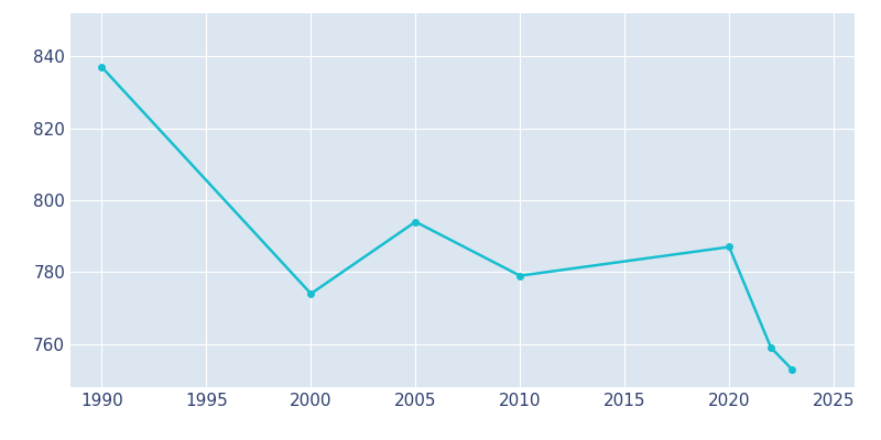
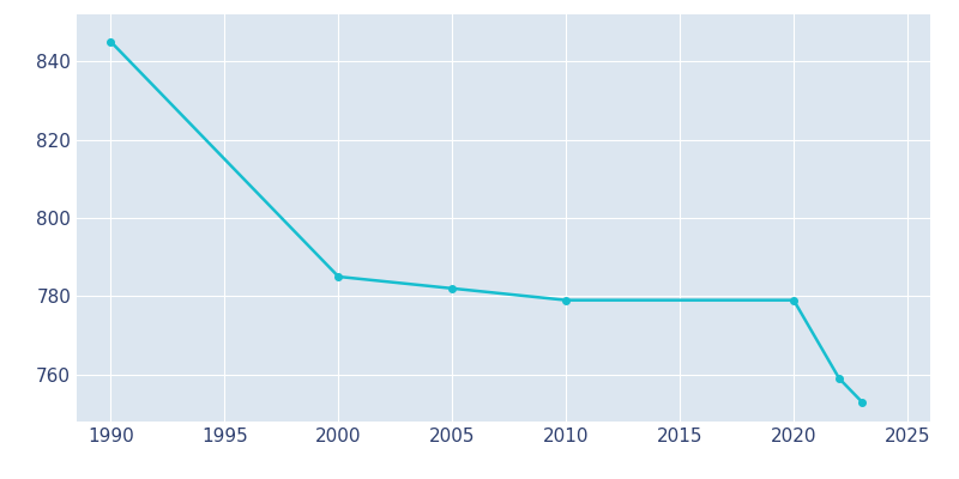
1990: 837 -> 845
2000: 774 -> 785
2005: 794 -> 782
2020: 787 -> 779
